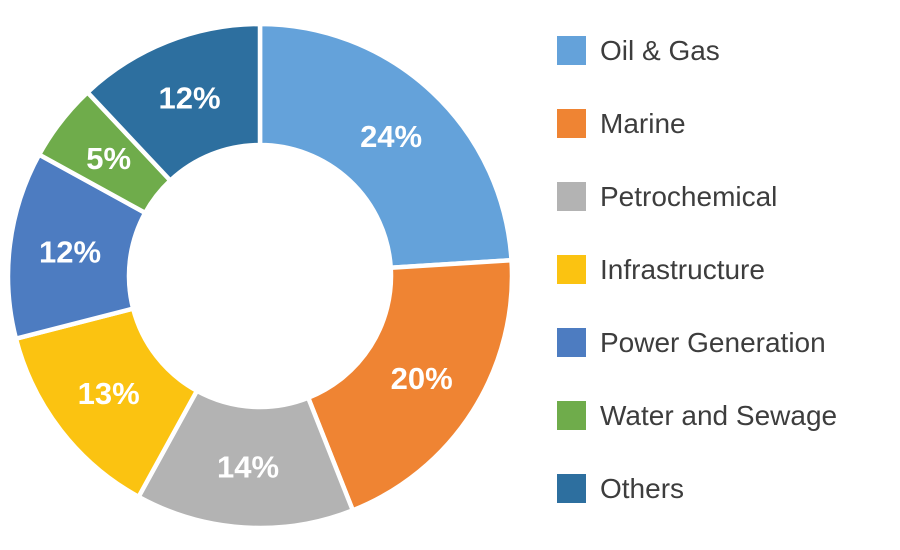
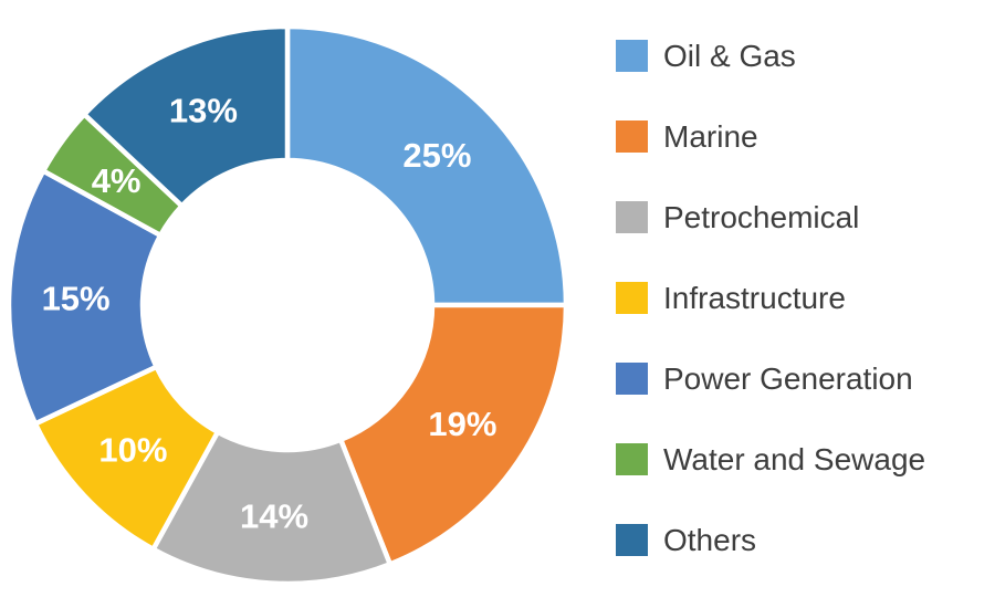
Oil & Gas: 24% -> 25%
Marine: 20% -> 19%
Infrastructure: 13% -> 10%
Power Generation: 12% -> 15%
Water and Sewage: 5% -> 4%
Others: 12% -> 13%
